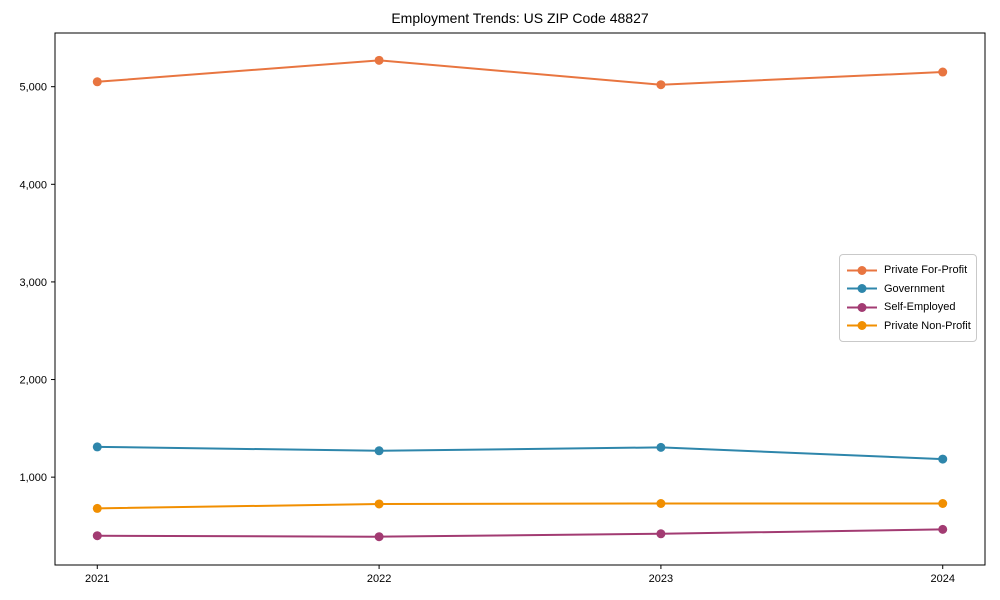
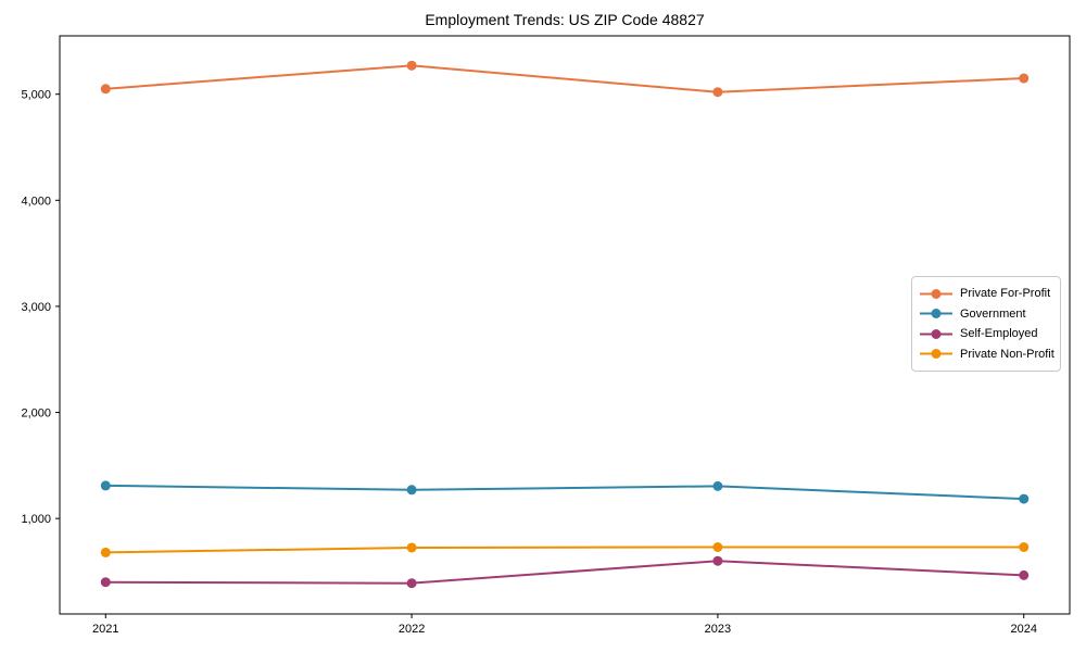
Self-Employed/2023: 400 -> 600
